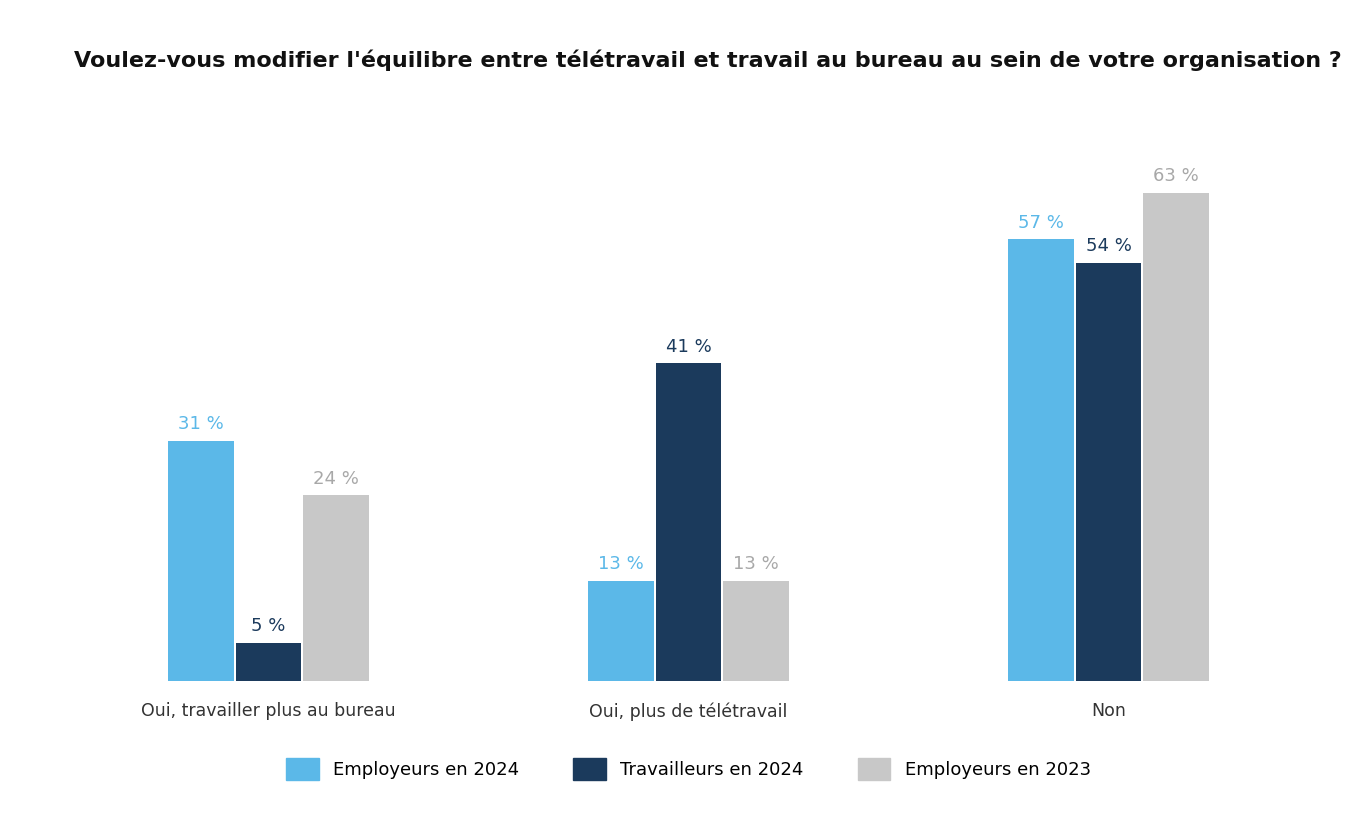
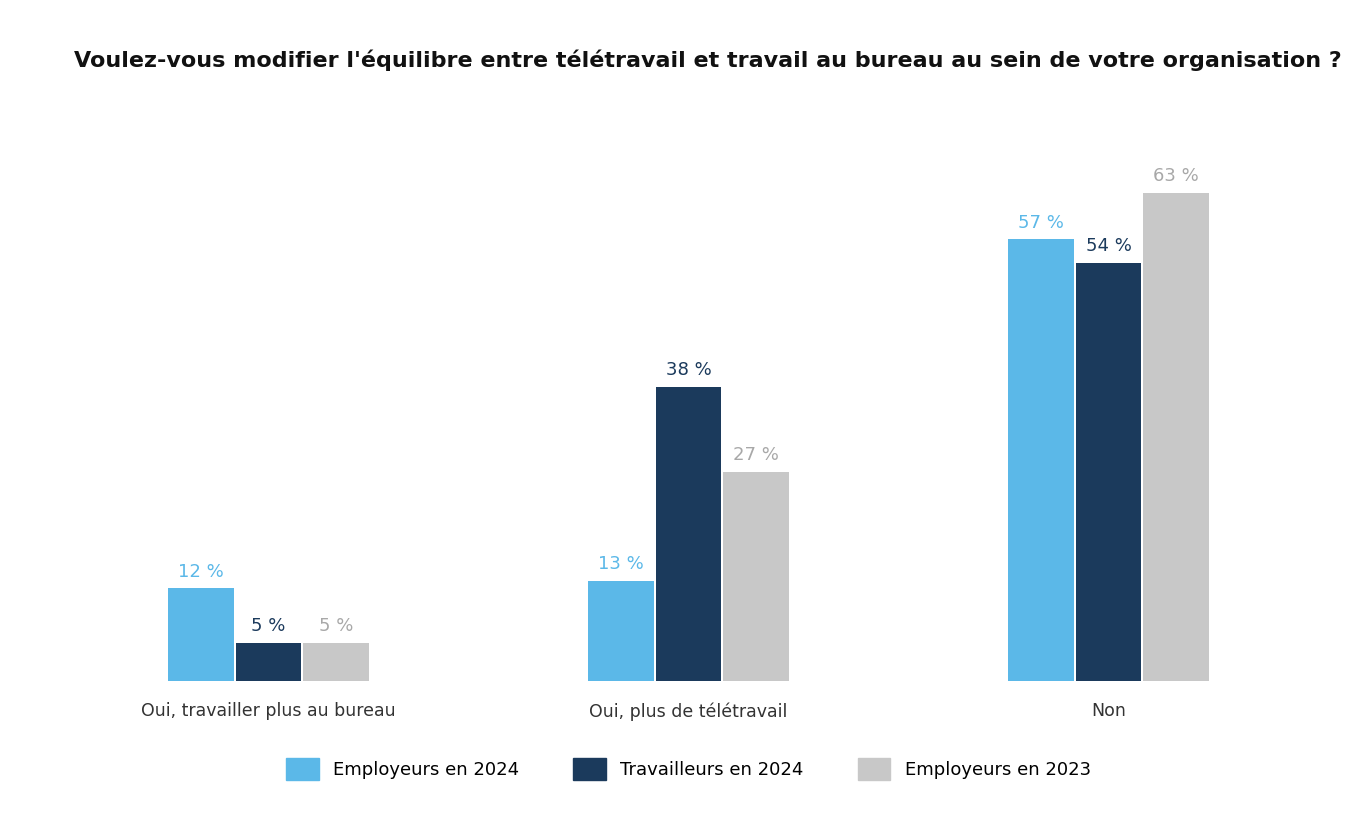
Employeurs en 2024/Oui, travailler plus au bureau: 31 -> 12
Employeurs en 2023/Oui, travailler plus au bureau: 24 -> 5
Travailleurs en 2024/Oui, plus de télétravail: 41 -> 38
Employeurs en 2023/Oui, plus de télétravail: 13 -> 27
